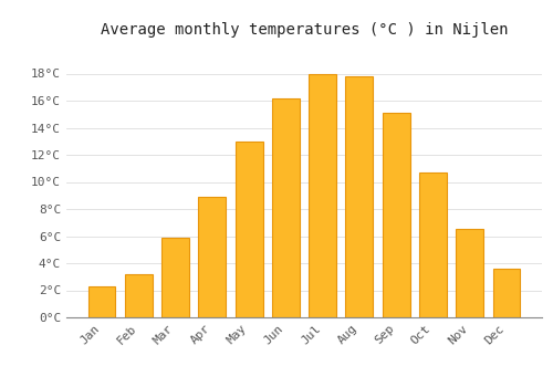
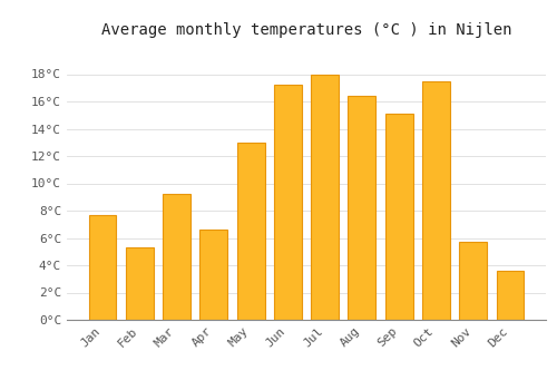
Jan: 2.3°C -> 7.7°C
Feb: 3.2°C -> 5.3°C
Mar: 5.9°C -> 9.2°C
Apr: 8.9°C -> 6.6°C
Jun: 16.2°C -> 17.2°C
Aug: 17.8°C -> 16.4°C
Oct: 10.7°C -> 17.5°C
Nov: 6.5°C -> 5.7°C
